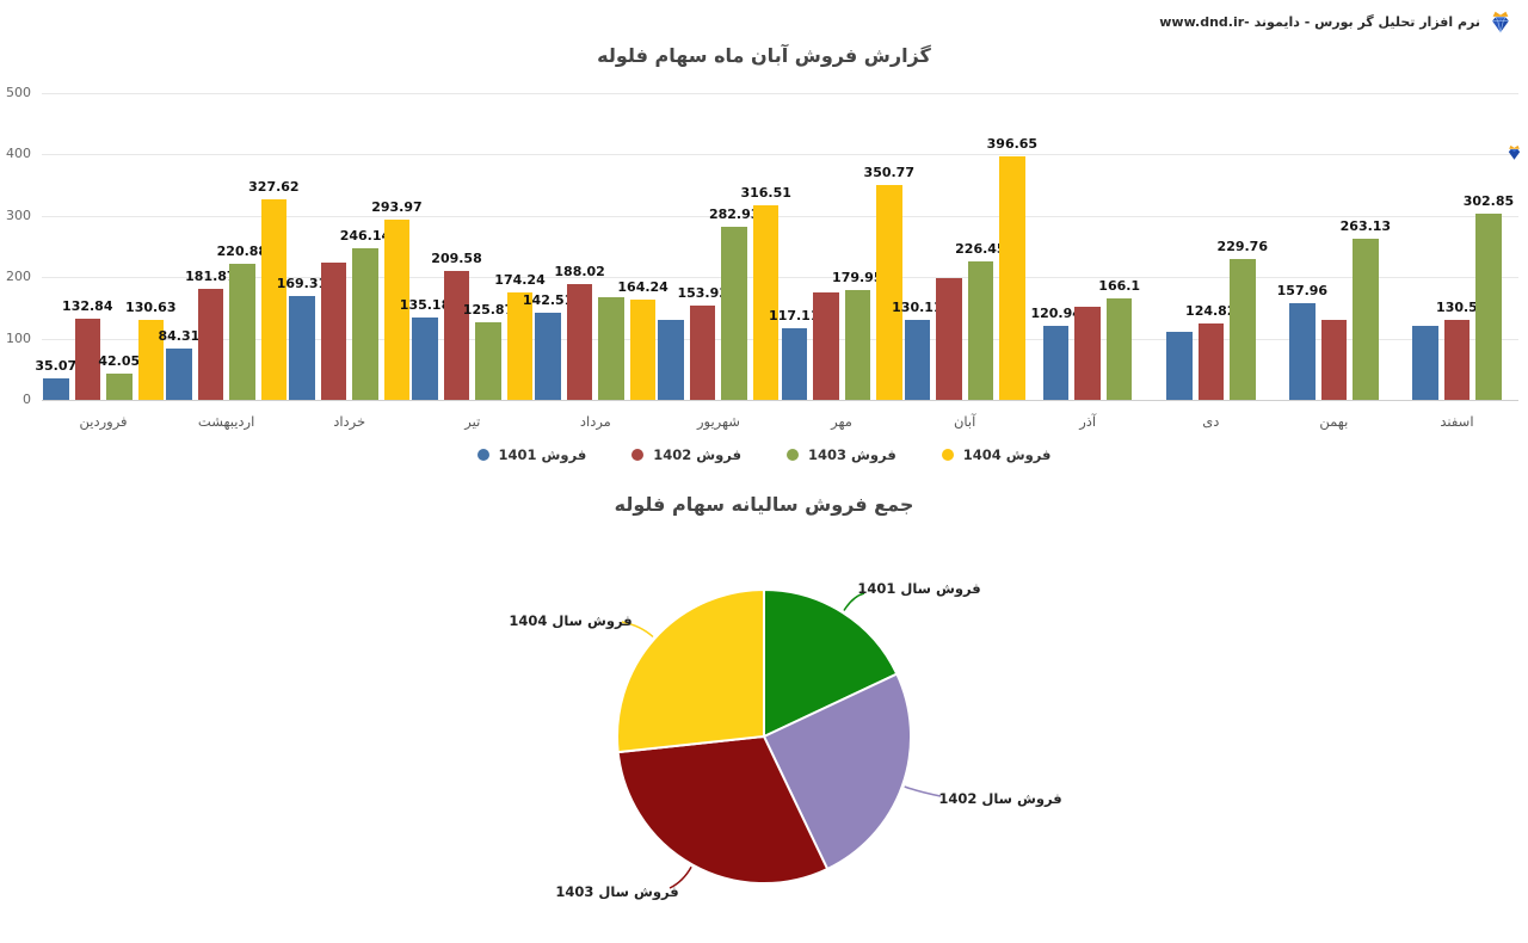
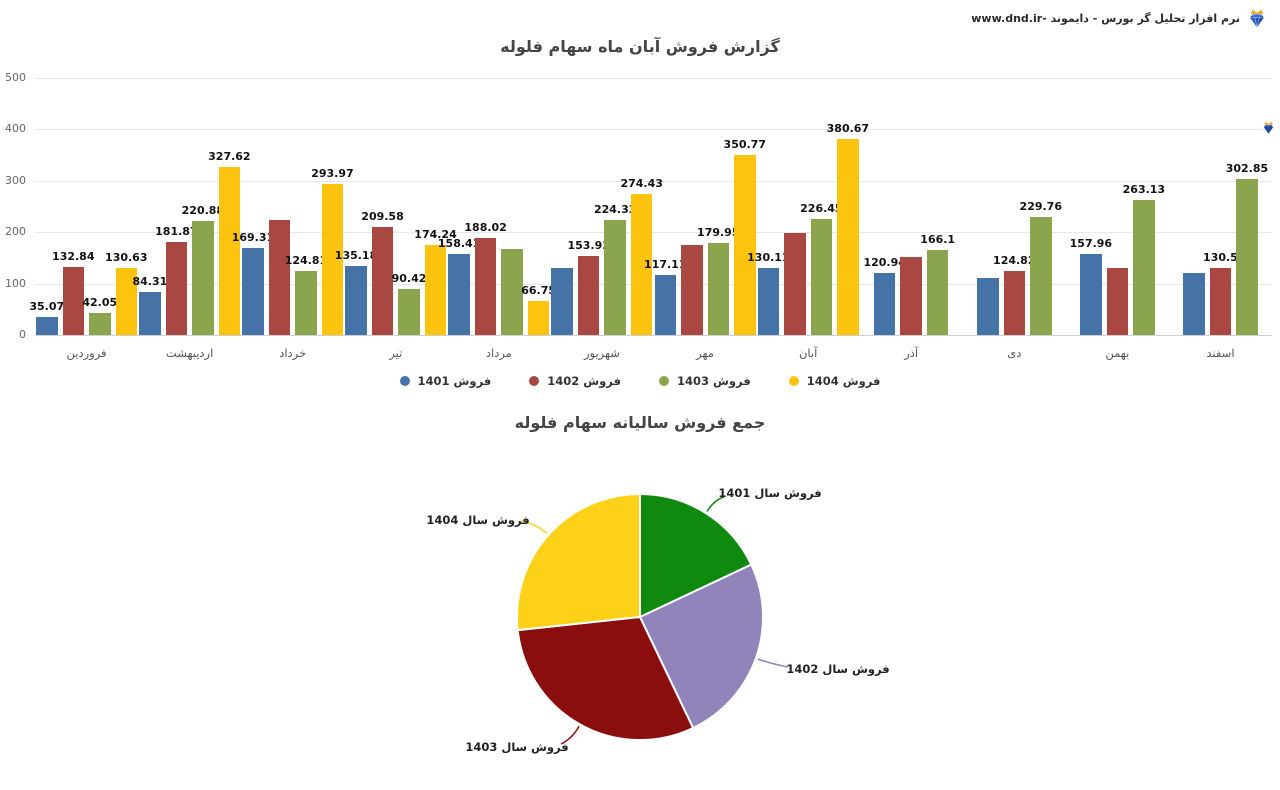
گزارش فروش آبان ماه سهام فلوله/فروش 1403/خرداد: 246.14 -> 124.81
گزارش فروش آبان ماه سهام فلوله/فروش 1403/تیر: 125.87 -> 90.42
گزارش فروش آبان ماه سهام فلوله/فروش 1401/مرداد: 142.51 -> 158.41
گزارش فروش آبان ماه سهام فلوله/فروش 1404/مرداد: 164.24 -> 66.75
گزارش فروش آبان ماه سهام فلوله/فروش 1403/شهریور: 282.93 -> 224.33
گزارش فروش آبان ماه سهام فلوله/فروش 1404/شهریور: 316.51 -> 274.43
گزارش فروش آبان ماه سهام فلوله/فروش 1404/آبان: 396.65 -> 380.67
